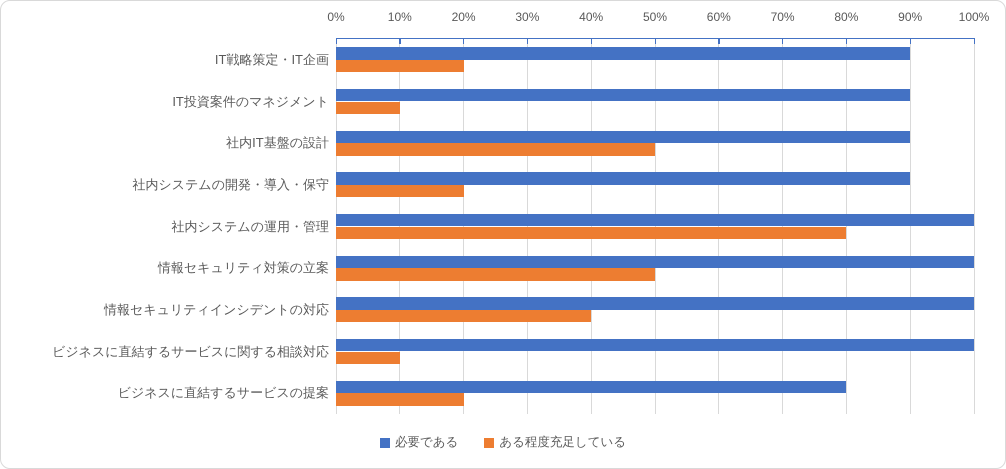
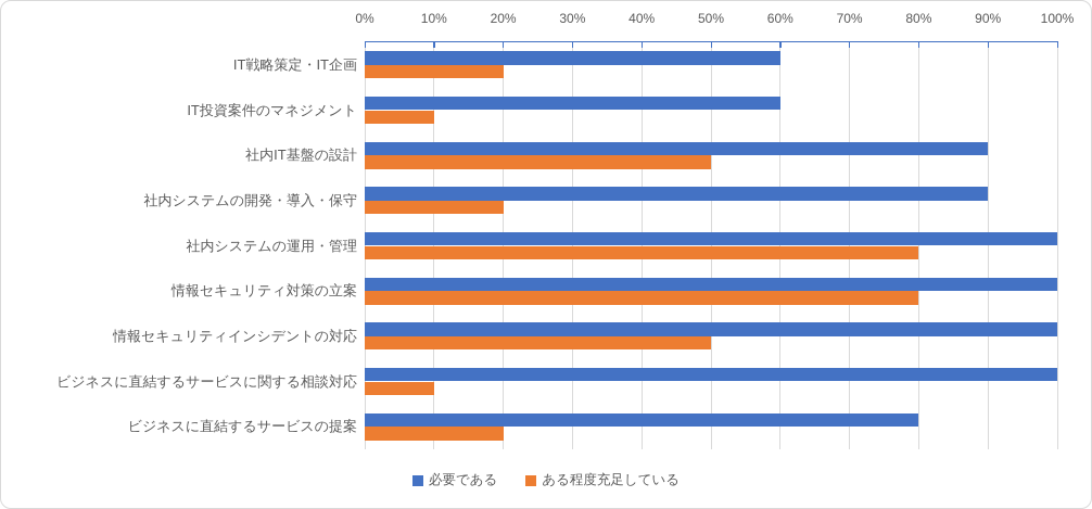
必要である/IT戦略策定・IT企画: 90% -> 60%
必要である/IT投資案件のマネジメント: 90% -> 60%
ある程度充足している/情報セキュリティ対策の立案: 50% -> 80%
ある程度充足している/情報セキュリティインシデントの対応: 40% -> 50%
